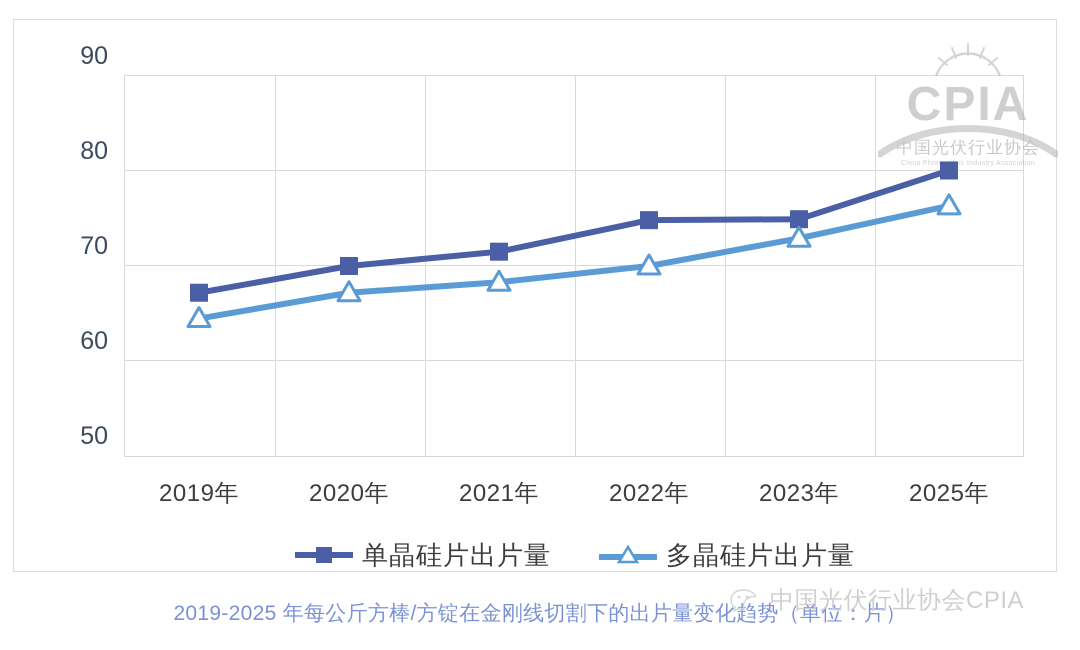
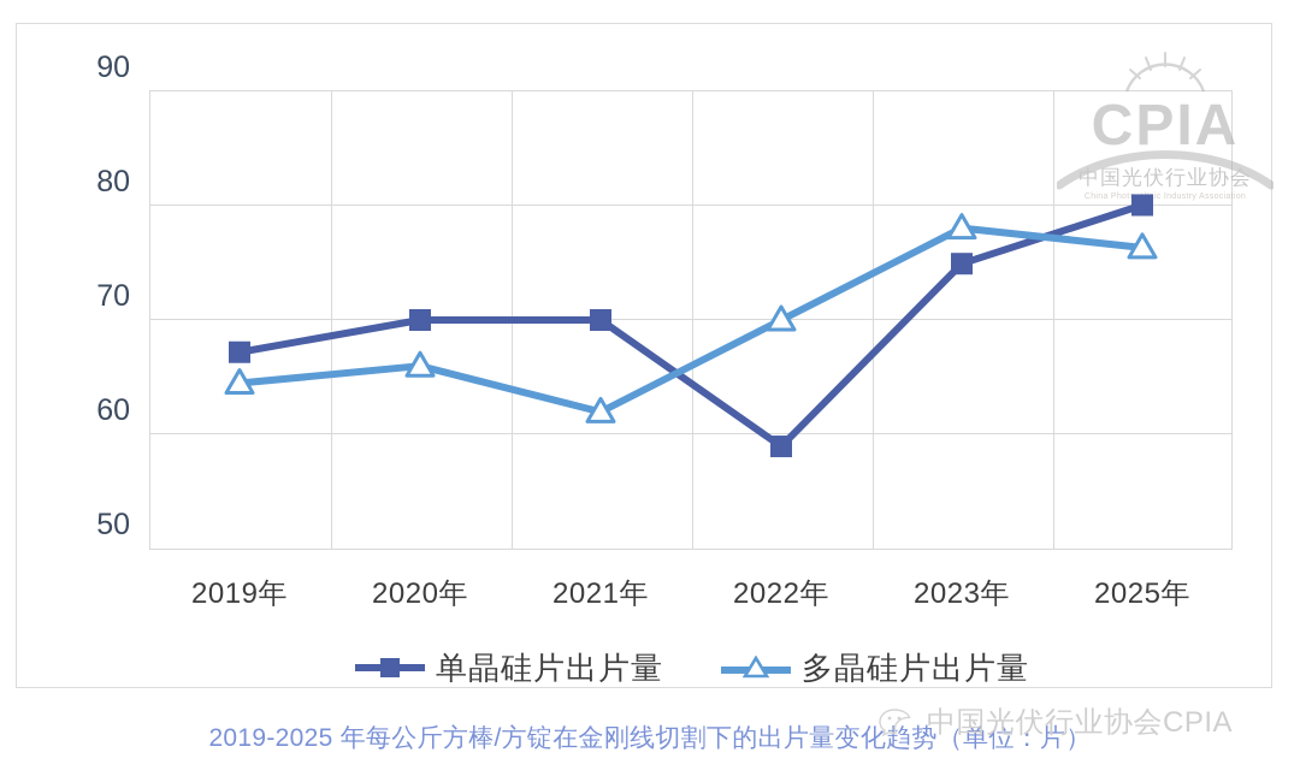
多晶硅片出片量/2020年: 67 -> 66
单晶硅片出片量/2021年: 72 -> 70
多晶硅片出片量/2021年: 68 -> 62
单晶硅片出片量/2022年: 75 -> 59
多晶硅片出片量/2023年: 73 -> 78
